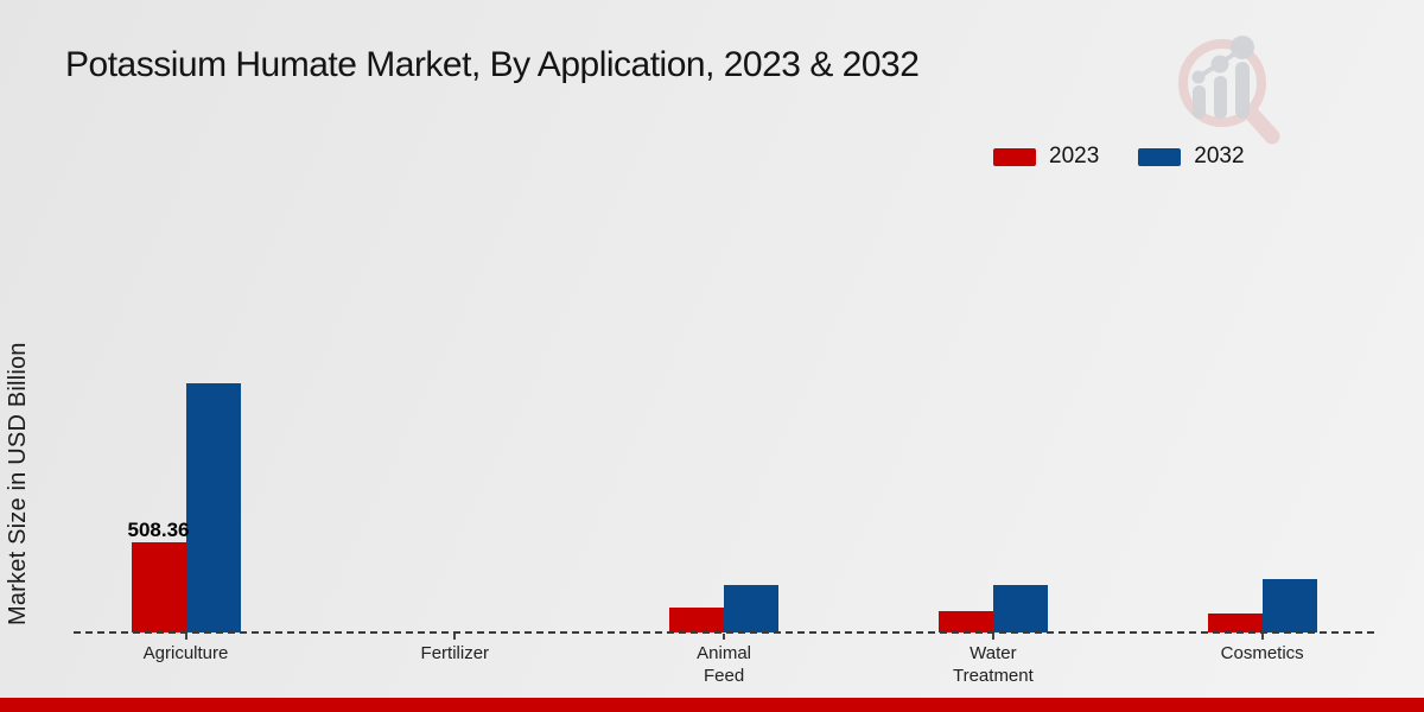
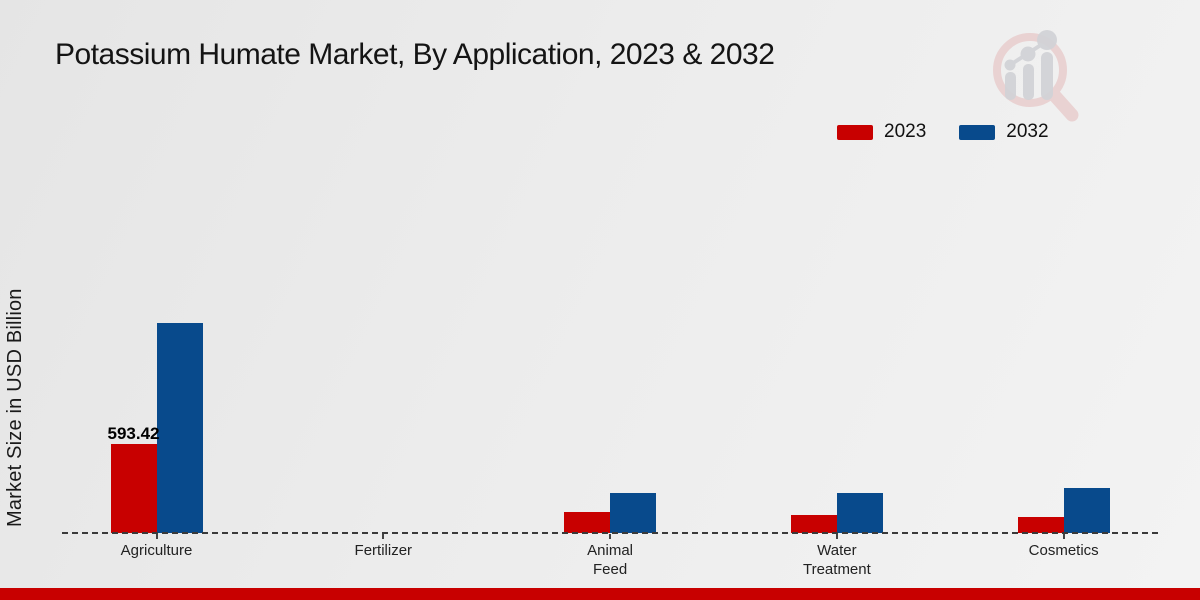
2023/Agriculture: 508.36 -> 593.42
